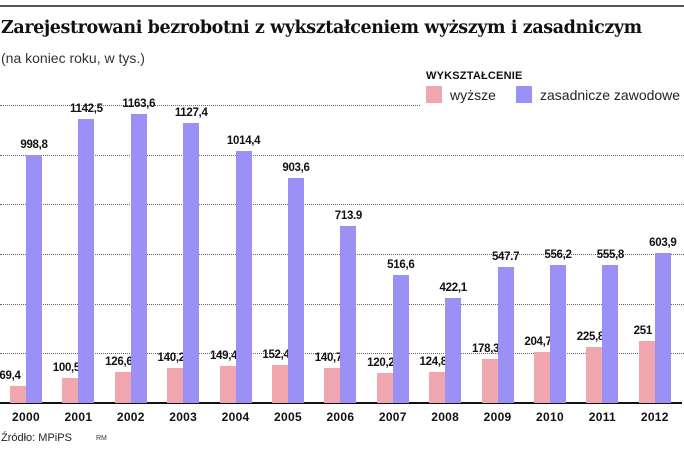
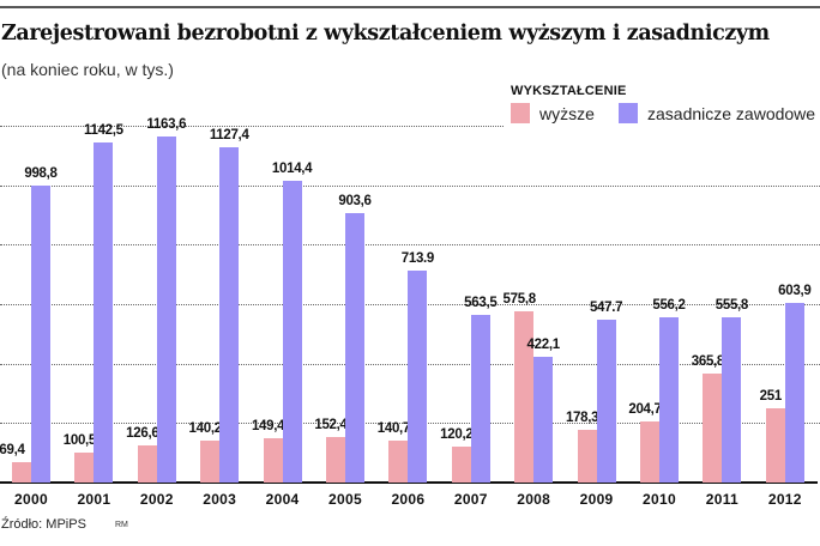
zasadnicze zawodowe/2007: 516,6 -> 563,5
wyższe/2008: 124,8 -> 575,8
wyższe/2011: 225,8 -> 365,8
